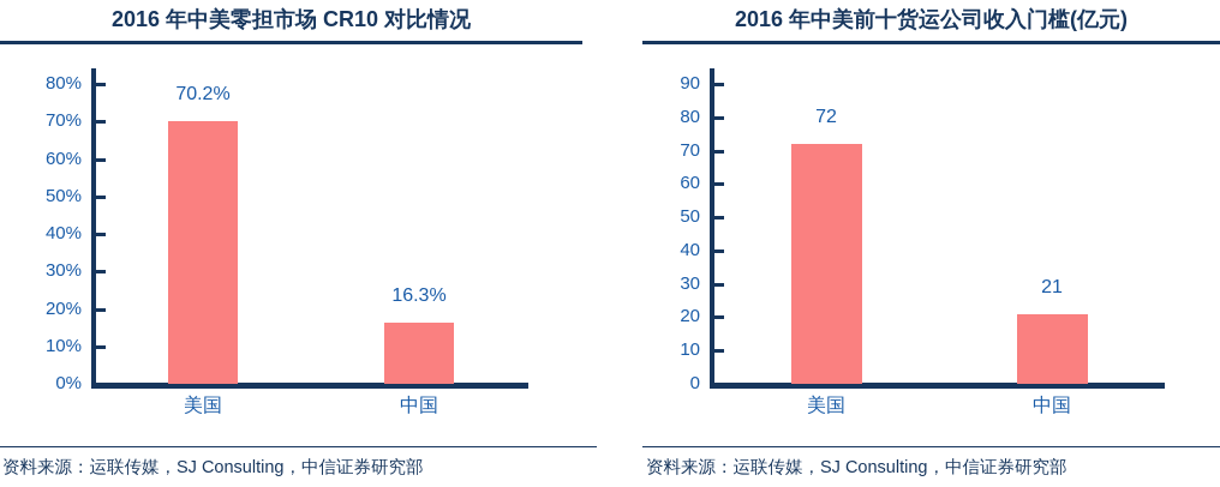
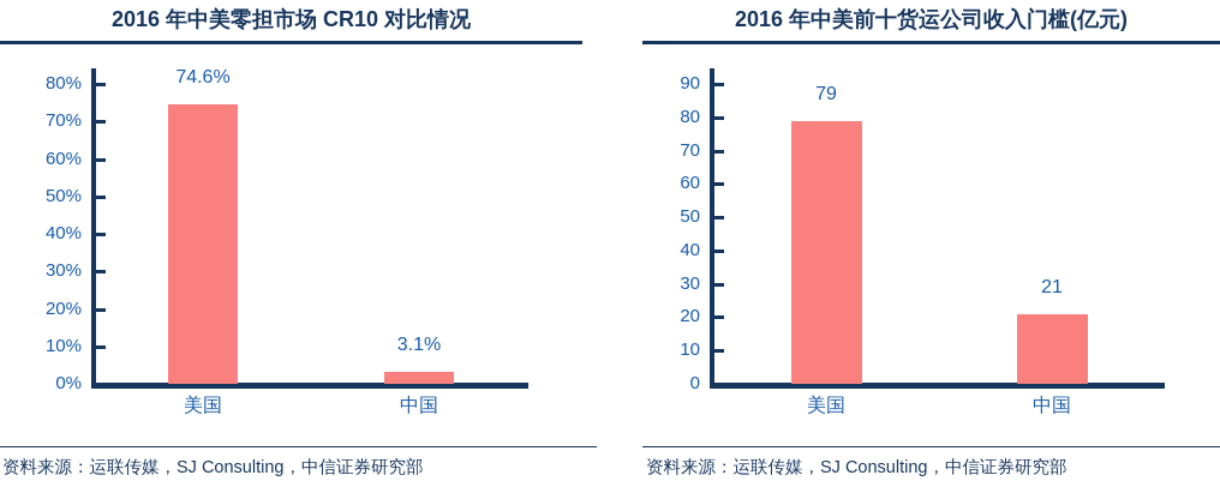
2016 年中美零担市场 CR10 对比情况/美国: 70.2% -> 74.6%
2016 年中美零担市场 CR10 对比情况/中国: 16.3% -> 3.1%
2016 年中美前十货运公司收入门槛(亿元)/美国: 72 -> 79
